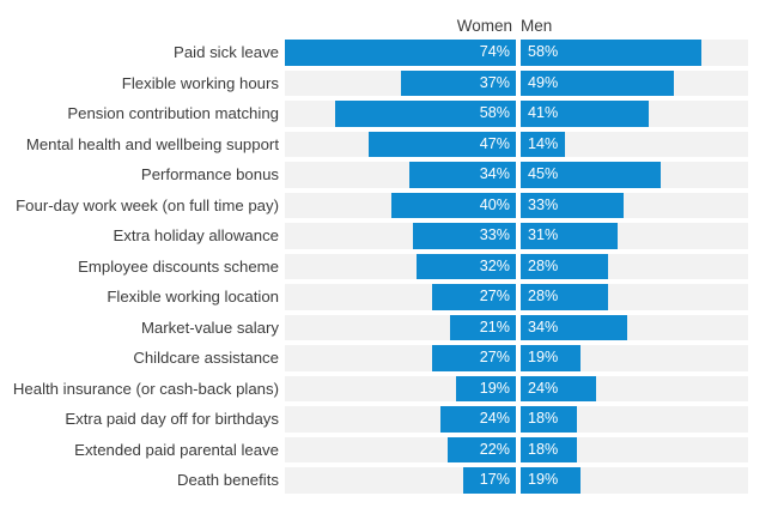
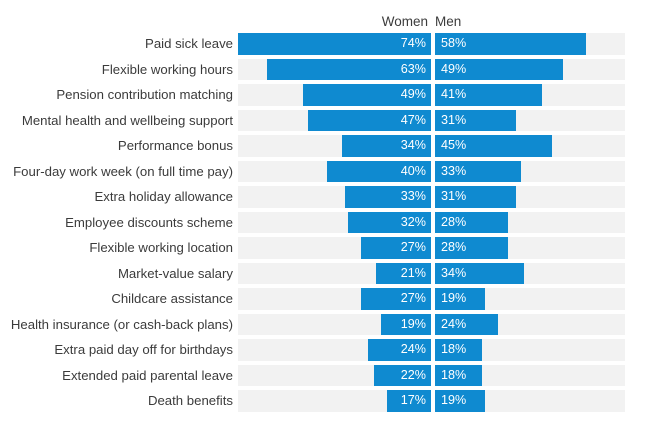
Women/Flexible working hours: 37% -> 63%
Women/Pension contribution matching: 58% -> 49%
Men/Mental health and wellbeing support: 14% -> 31%
